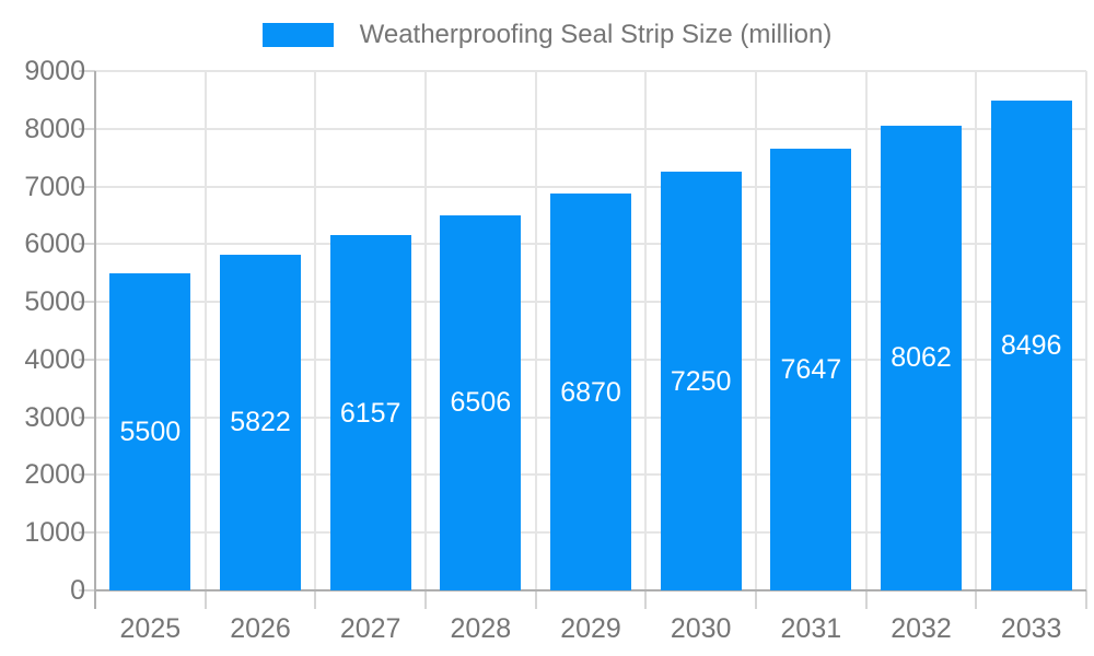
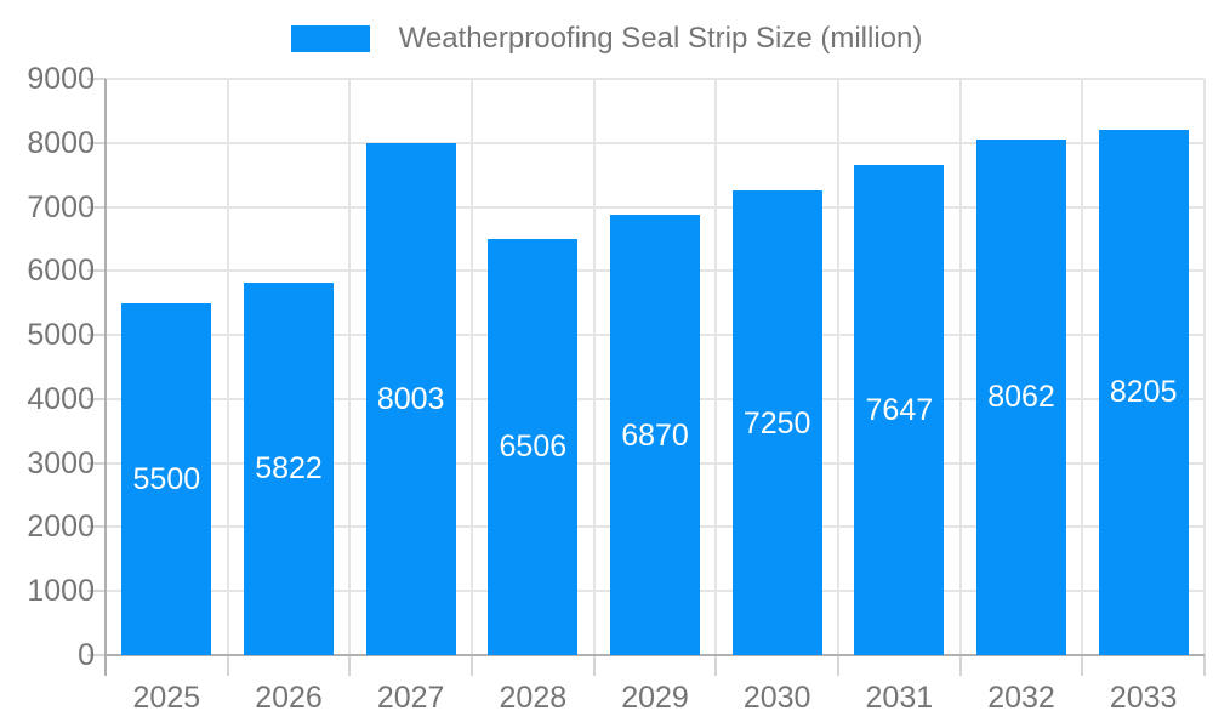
2027: 6157 -> 8003
2033: 8496 -> 8205
